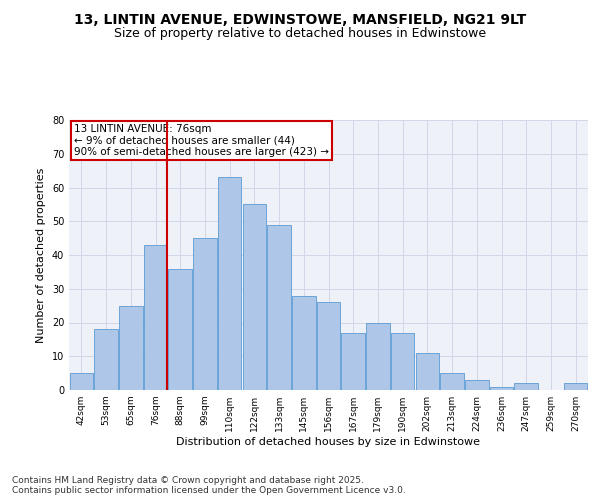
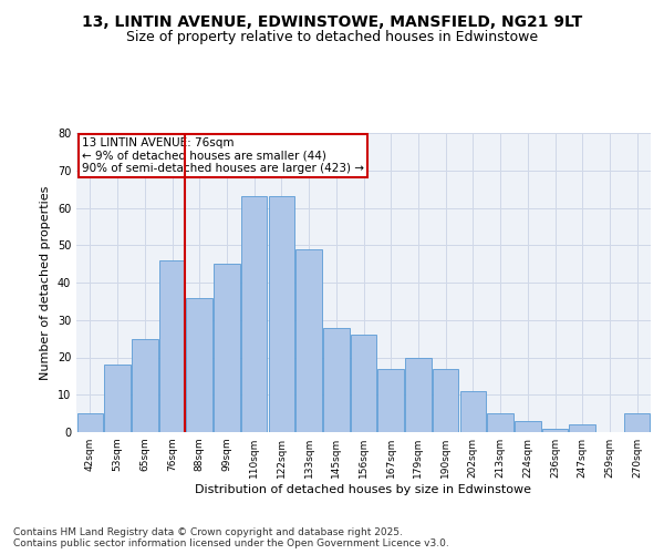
76sqm: 43 -> 46
122sqm: 55 -> 63
270sqm: 2 -> 5
